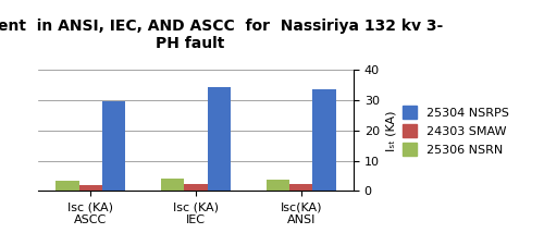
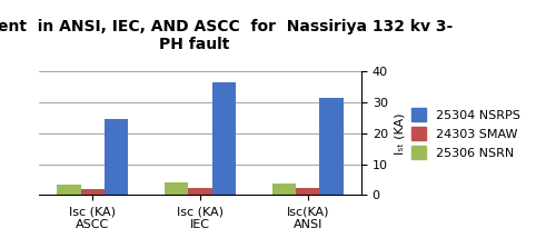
25304 NSRPS/Isc (KA) ASCC: 29.5 -> 24.5
25304 NSRPS/Isc (KA) IEC: 34.5 -> 36.5
25304 NSRPS/Isc(KA) ANSI: 33.5 -> 31.5
